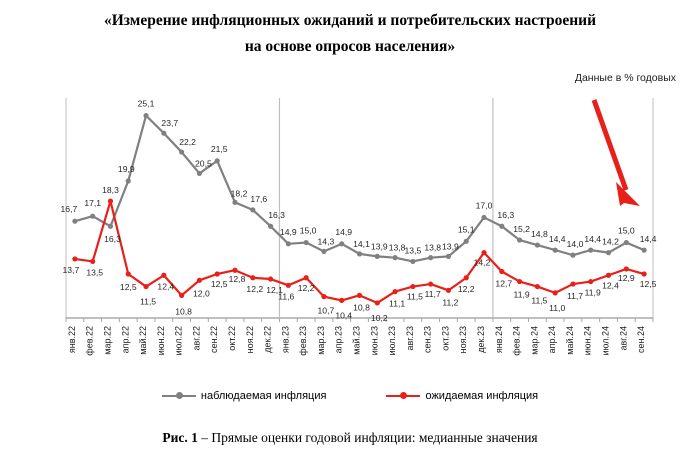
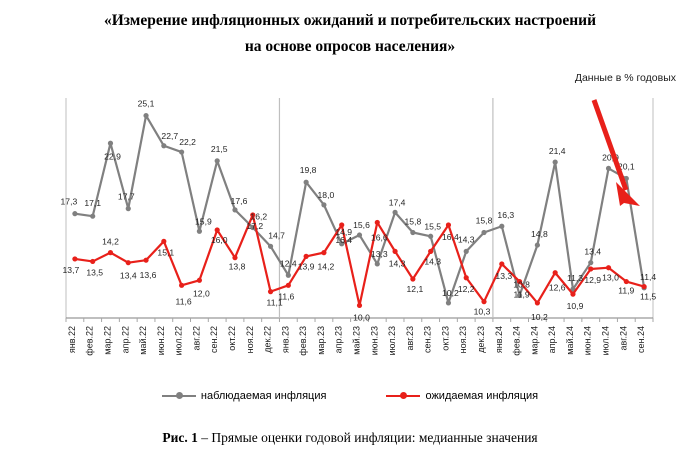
наблюдаемая инфляция/янв.22: 16,7 -> 17,3
наблюдаемая инфляция/мар.22: 16,3 -> 22,9
ожидаемая инфляция/мар.22: 18,3 -> 14,2
наблюдаемая инфляция/апр.22: 19,9 -> 17,7
ожидаемая инфляция/апр.22: 12,5 -> 13,4
ожидаемая инфляция/май.22: 11,5 -> 13,6
наблюдаемая инфляция/июн.22: 23,7 -> 22,7
ожидаемая инфляция/июн.22: 12,4 -> 15,1
ожидаемая инфляция/июл.22: 10,8 -> 11,6
наблюдаемая инфляция/авг.22: 20,5 -> 15,9
ожидаемая инфляция/сен.22: 12,5 -> 16,0
наблюдаемая инфляция/окт.22: 18,2 -> 17,6
ожидаемая инфляция/окт.22: 12,8 -> 13,8
наблюдаемая инфляция/ноя.22: 17,6 -> 16,2
ожидаемая инфляция/ноя.22: 12,2 -> 17,2
наблюдаемая инфляция/дек.22: 16,3 -> 14,7
ожидаемая инфляция/дек.22: 12,1 -> 11,1
наблюдаемая инфляция/янв.23: 14,9 -> 12,4
наблюдаемая инфляция/фев.23: 15,0 -> 19,8
ожидаемая инфляция/фев.23: 12,2 -> 13,9
наблюдаемая инфляция/мар.23: 14,3 -> 18,0
ожидаемая инфляция/мар.23: 10,7 -> 14,2
ожидаемая инфляция/апр.23: 10,4 -> 16,4
наблюдаемая инфляция/май.23: 14,1 -> 15,6
ожидаемая инфляция/май.23: 10,8 -> 10,0
наблюдаемая инфляция/июн.23: 13,9 -> 13,3
ожидаемая инфляция/июн.23: 10,2 -> 16,6
наблюдаемая инфляция/июл.23: 13,8 -> 17,4
ожидаемая инфляция/июл.23: 11,1 -> 14,3
наблюдаемая инфляция/авг.23: 13,5 -> 15,8
ожидаемая инфляция/авг.23: 11,5 -> 12,1
наблюдаемая инфляция/сен.23: 13,8 -> 15,5
ожидаемая инфляция/сен.23: 11,7 -> 14,3
наблюдаемая инфляция/окт.23: 13,9 -> 10,2
ожидаемая инфляция/окт.23: 11,2 -> 16,4
наблюдаемая инфляция/ноя.23: 15,1 -> 14,3
наблюдаемая инфляция/дек.23: 17,0 -> 15,8
ожидаемая инфляция/дек.23: 14,2 -> 10,3
ожидаемая инфляция/янв.24: 12,7 -> 13,3
наблюдаемая инфляция/фев.24: 15,2 -> 10,8
ожидаемая инфляция/мар.24: 11,5 -> 10,2
наблюдаемая инфляция/апр.24: 14,4 -> 21,4
ожидаемая инфляция/апр.24: 11,0 -> 12,6
наблюдаемая инфляция/май.24: 14,0 -> 11,3
ожидаемая инфляция/май.24: 11,7 -> 10,9
наблюдаемая инфляция/июн.24: 14,4 -> 13,4
ожидаемая инфляция/июн.24: 11,9 -> 12,9
наблюдаемая инфляция/июл.24: 14,2 -> 20,9
ожидаемая инфляция/июл.24: 12,4 -> 13,0
наблюдаемая инфляция/авг.24: 15,0 -> 20,1
ожидаемая инфляция/авг.24: 12,9 -> 11,9
наблюдаемая инфляция/сен.24: 14,4 -> 11,4
ожидаемая инфляция/сен.24: 12,5 -> 11,5
